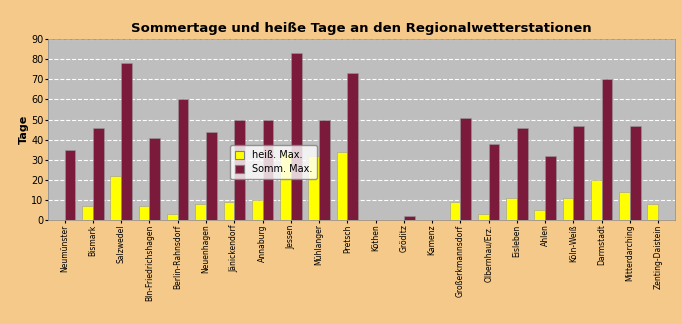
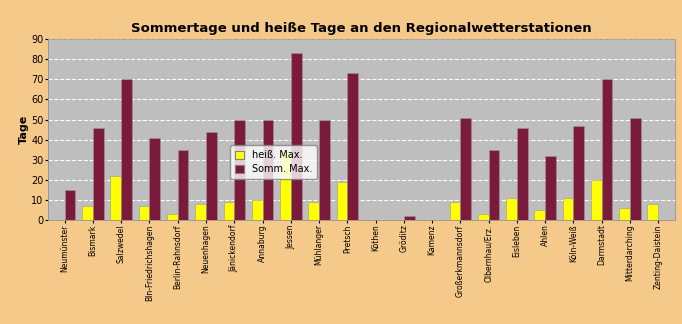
Somm. Max./Neumünster: 35 -> 15
Somm. Max./Salzwedel: 78 -> 70
Somm. Max./Berlin-Rahnsdorf: 60 -> 35
heiß. Max./Mühlanger: 32 -> 9
heiß. Max./Pretsch: 34 -> 19
Somm. Max./Olbernhau/Erz.: 38 -> 35
heiß. Max./Mitterdarching: 14 -> 6
Somm. Max./Mitterdarching: 47 -> 51
